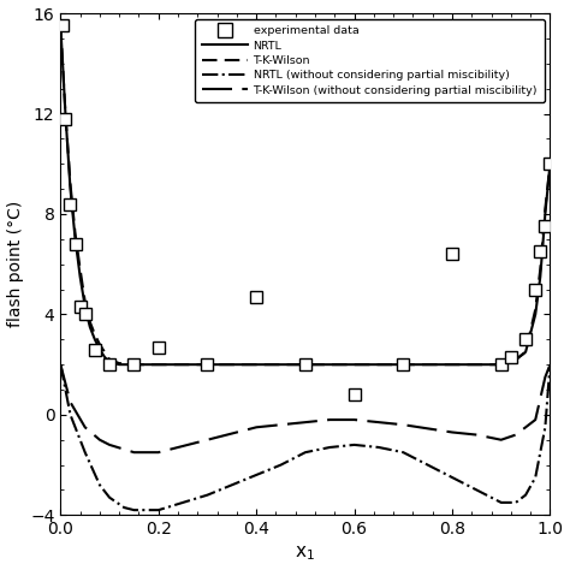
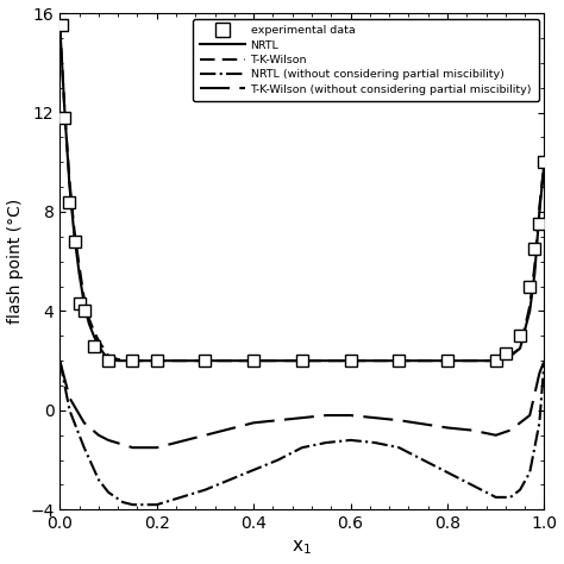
experimental data/0.2: 2.7 -> 2.0
experimental data/0.4: 4.7 -> 2.0
experimental data/0.6: 0.8 -> 2.0
experimental data/0.8: 6.4 -> 2.0
